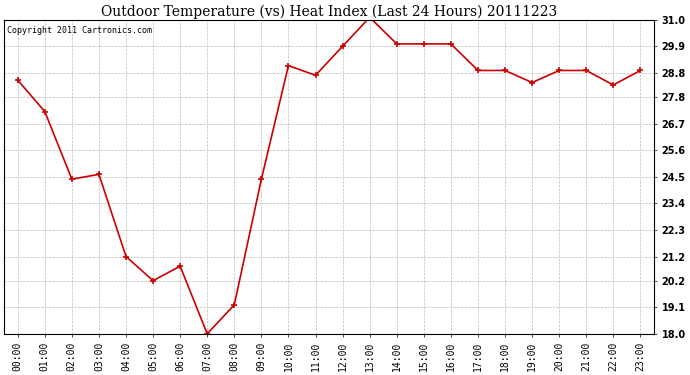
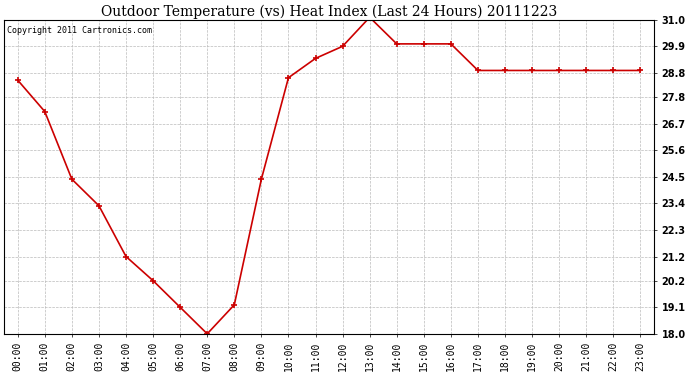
03:00: 24.6 -> 23.3
06:00: 20.8 -> 19.1
10:00: 29.1 -> 28.6
11:00: 28.7 -> 29.4
19:00: 28.4 -> 28.9
22:00: 28.3 -> 28.9
